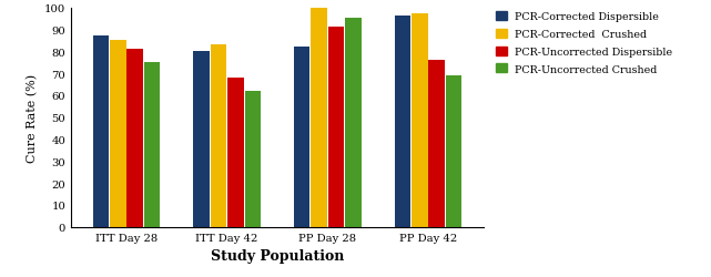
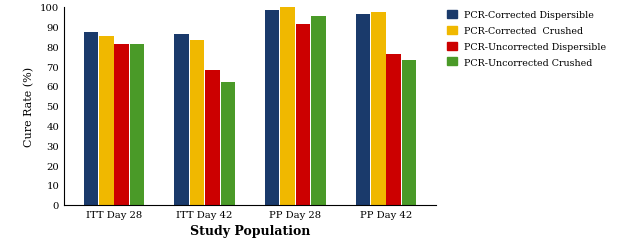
PCR-Uncorrected Crushed/ITT Day 28: 75 -> 81
PCR-Corrected Dispersible/ITT Day 42: 80 -> 86
PCR-Corrected Dispersible/PP Day 28: 82 -> 98
PCR-Uncorrected Crushed/PP Day 42: 69 -> 73
